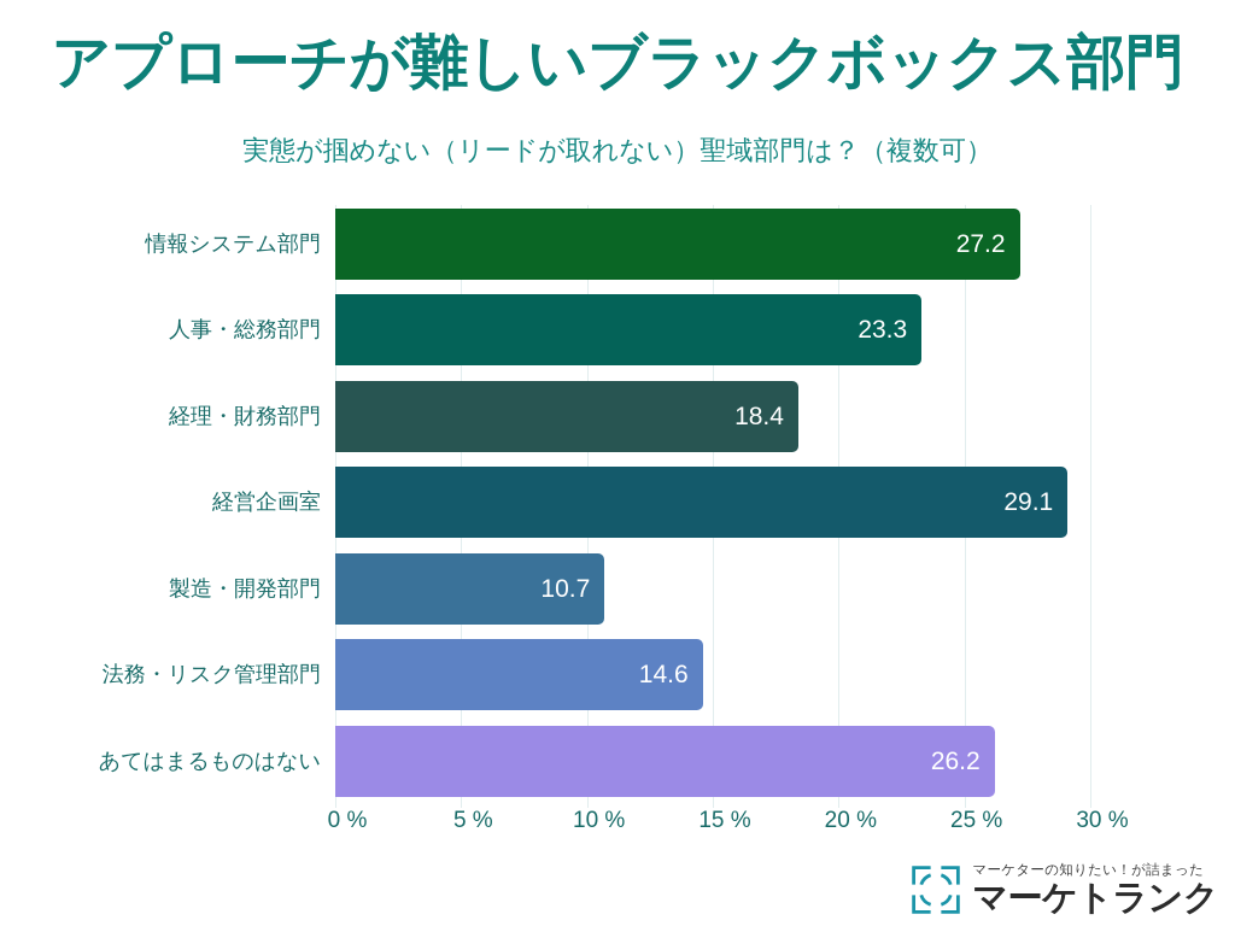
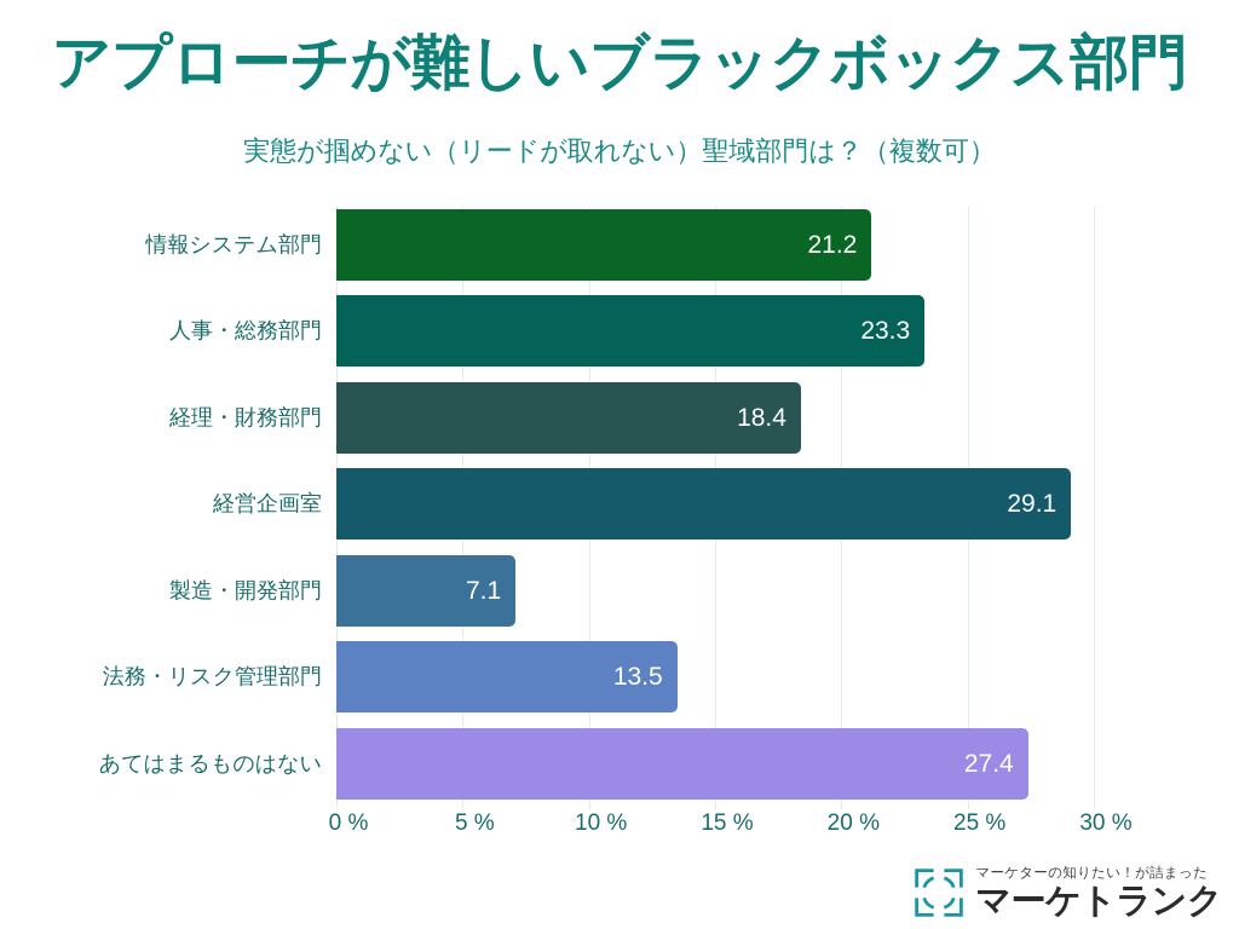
情報システム部門: 27.2 -> 21.2
製造・開発部門: 10.7 -> 7.1
法務・リスク管理部門: 14.6 -> 13.5
あてはまるものはない: 26.2 -> 27.4
